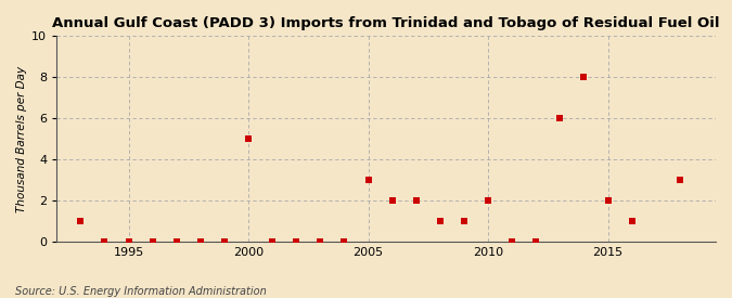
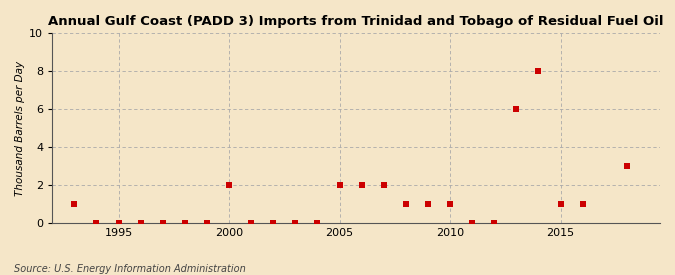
2000: 5 -> 2
2005: 3 -> 2
2010: 2 -> 1
2015: 2 -> 1
